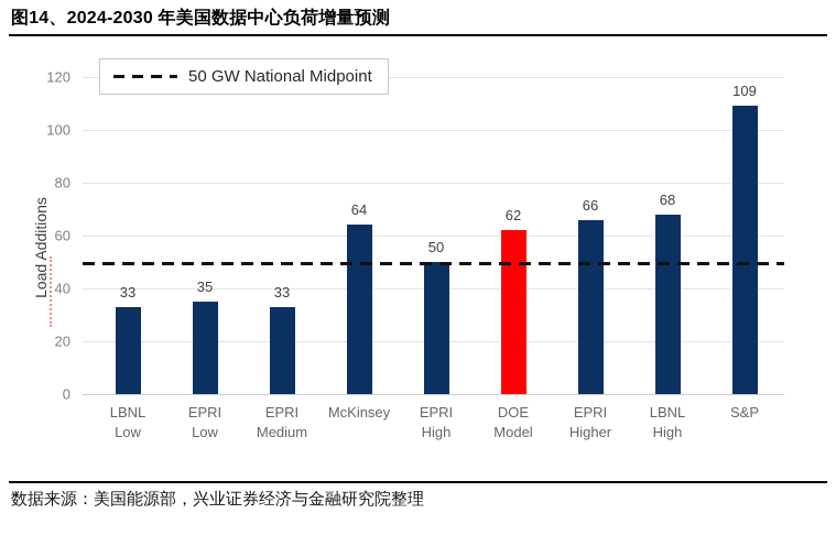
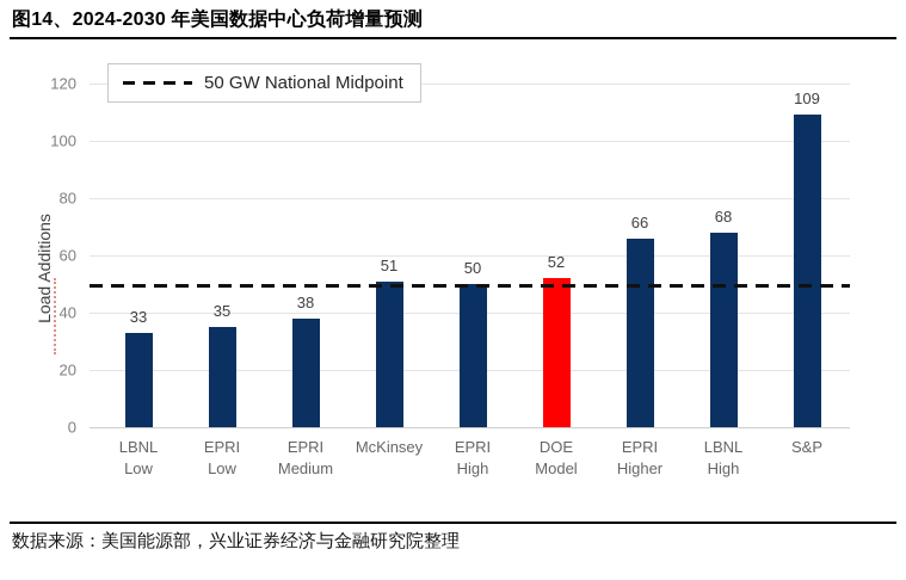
EPRI Medium: 33 -> 38
McKinsey: 64 -> 51
DOE Model: 62 -> 52
